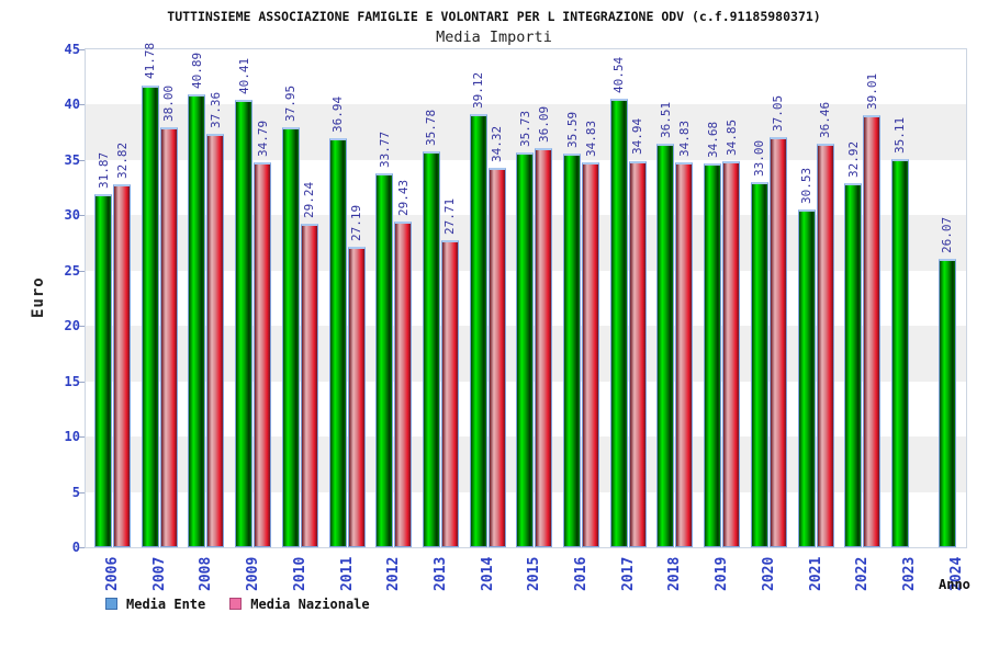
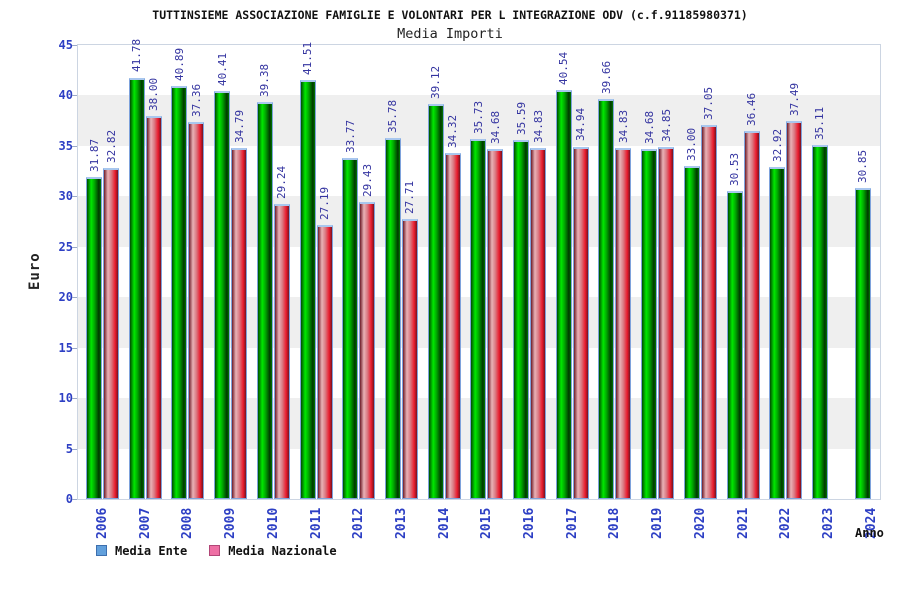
Media Ente/2010: 37.95 -> 39.38
Media Ente/2011: 36.94 -> 41.51
Media Nazionale/2015: 36.09 -> 34.68
Media Ente/2018: 36.51 -> 39.66
Media Nazionale/2022: 39.01 -> 37.49
Media Ente/2024: 26.07 -> 30.85
